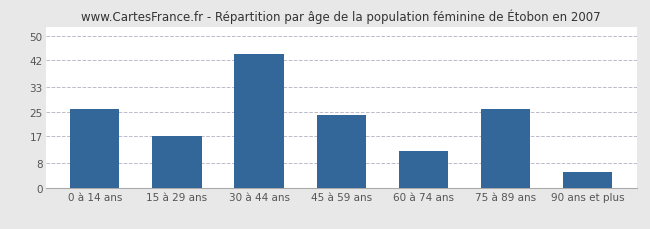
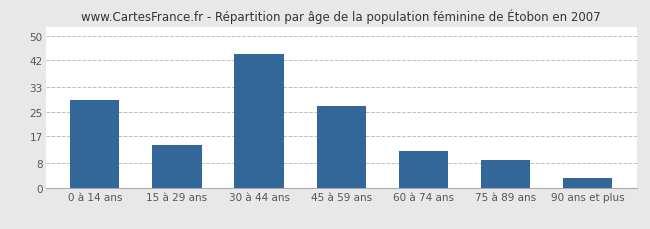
0 à 14 ans: 26 -> 29
15 à 29 ans: 17 -> 14
45 à 59 ans: 24 -> 27
75 à 89 ans: 26 -> 9
90 ans et plus: 5 -> 3
